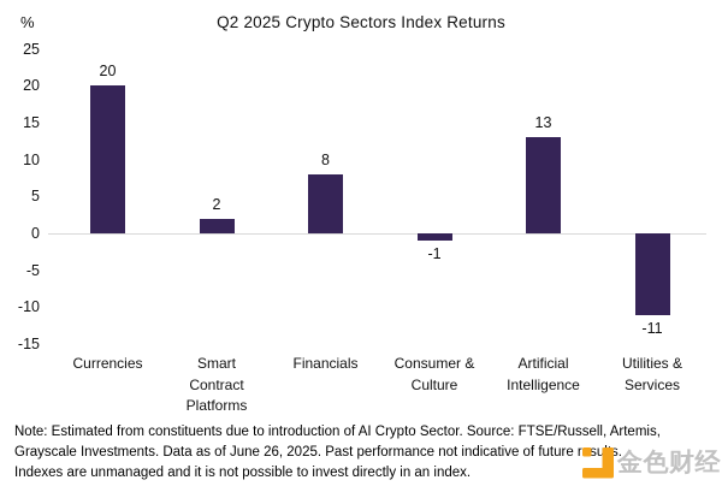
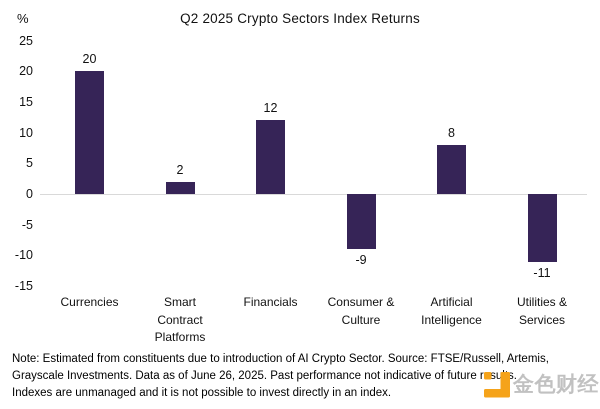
Financials: 8 -> 12
Consumer & Culture: -1 -> -9
Artificial Intelligence: 13 -> 8
